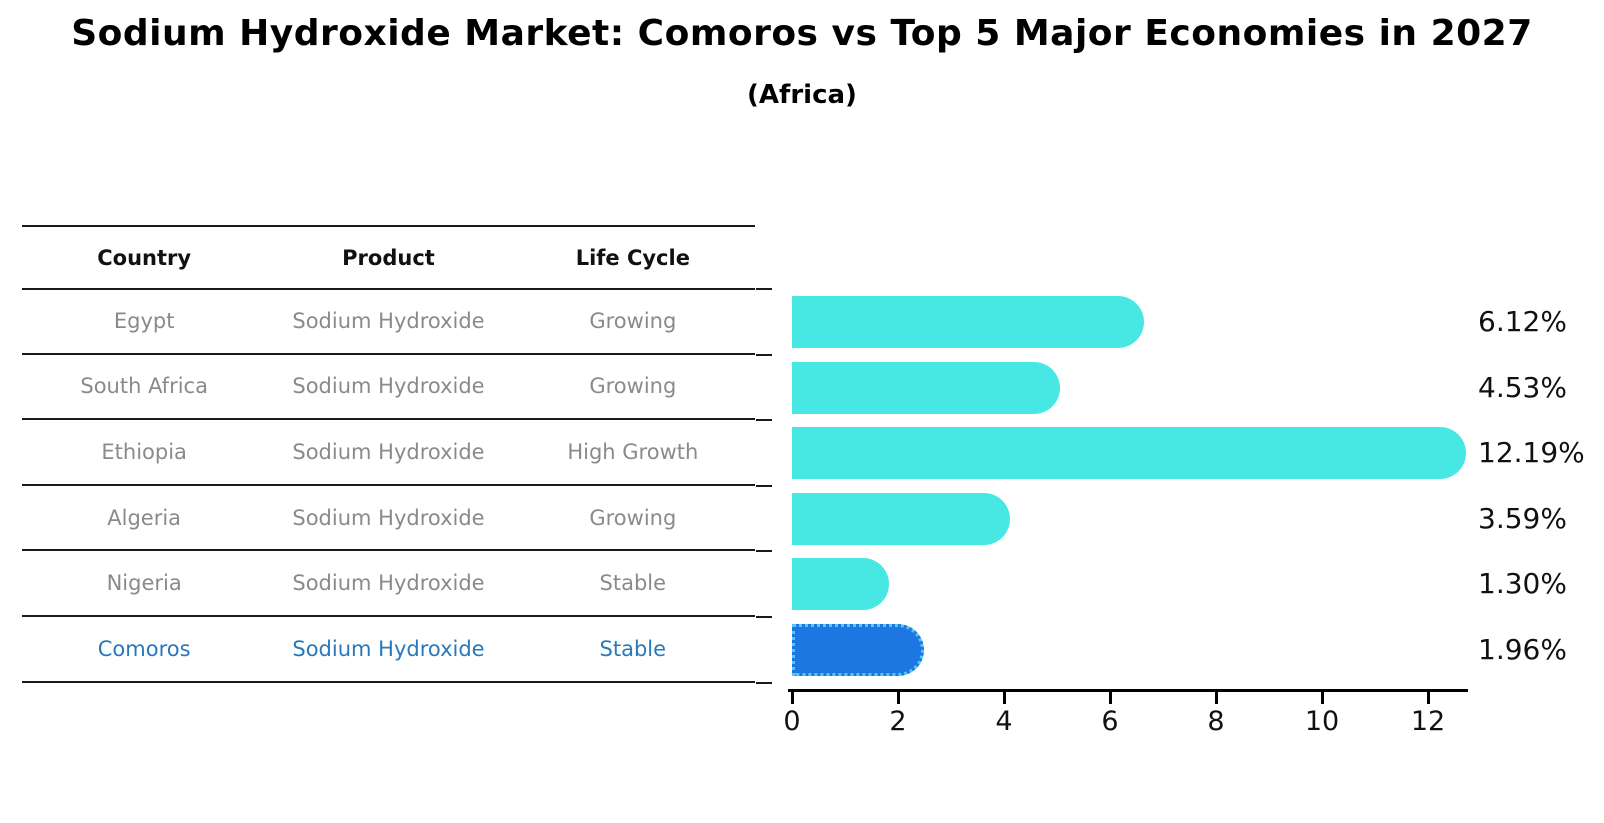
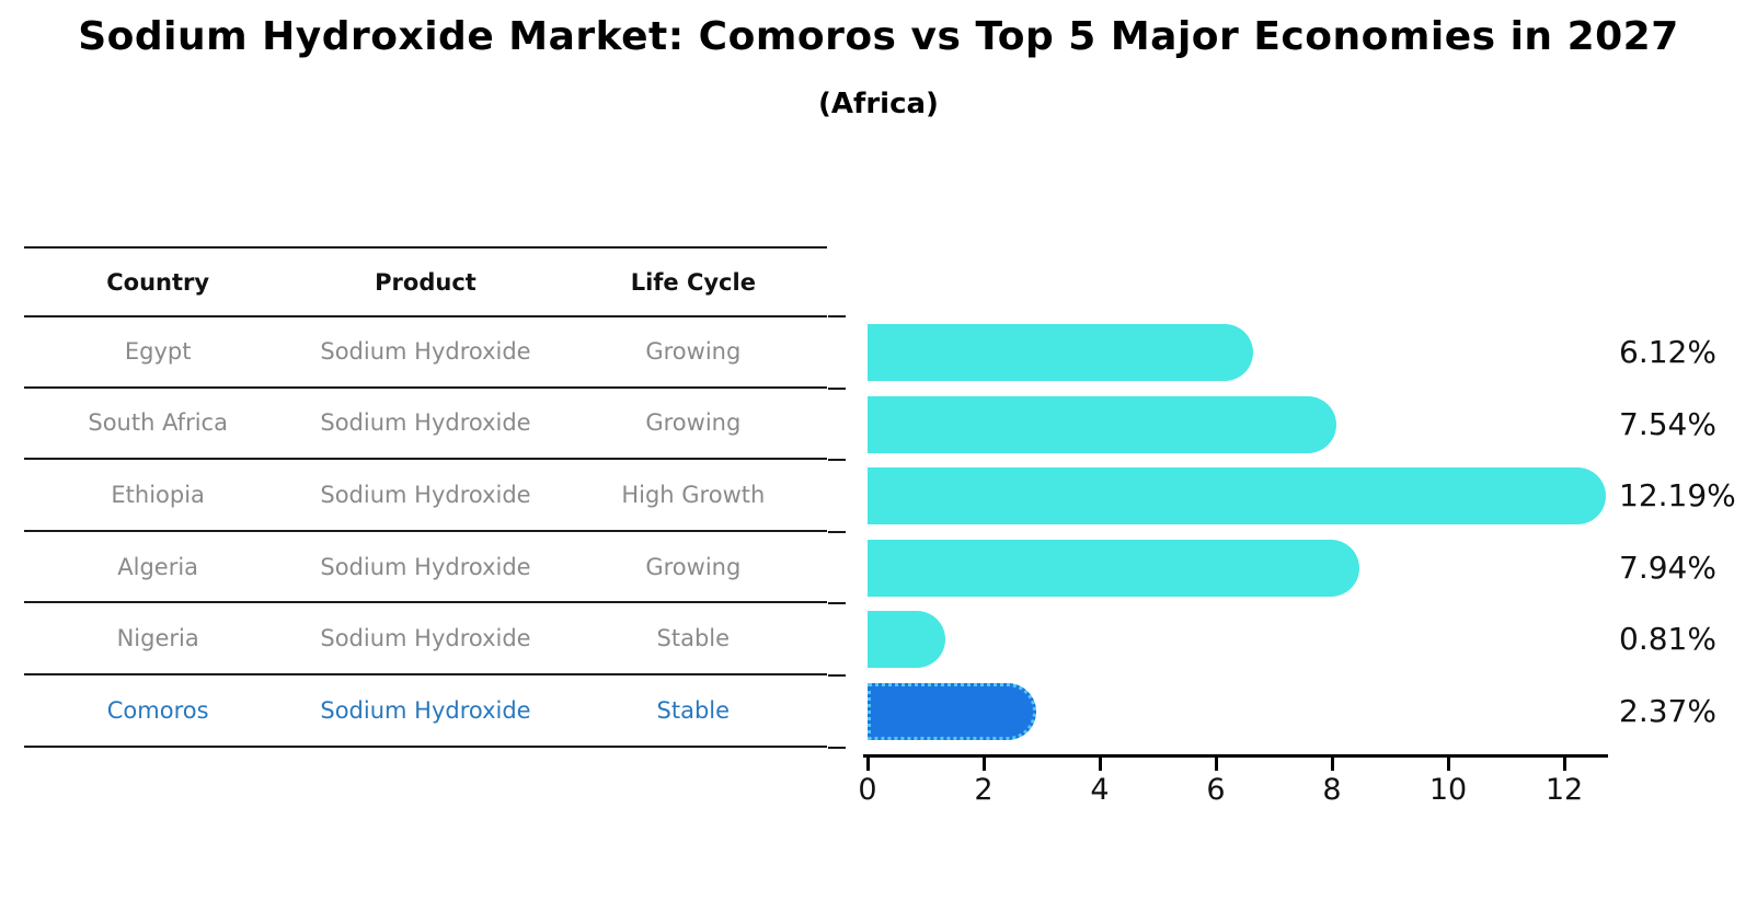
South Africa: 4.53% -> 7.54%
Algeria: 3.59% -> 7.94%
Nigeria: 1.30% -> 0.81%
Comoros: 1.96% -> 2.37%
